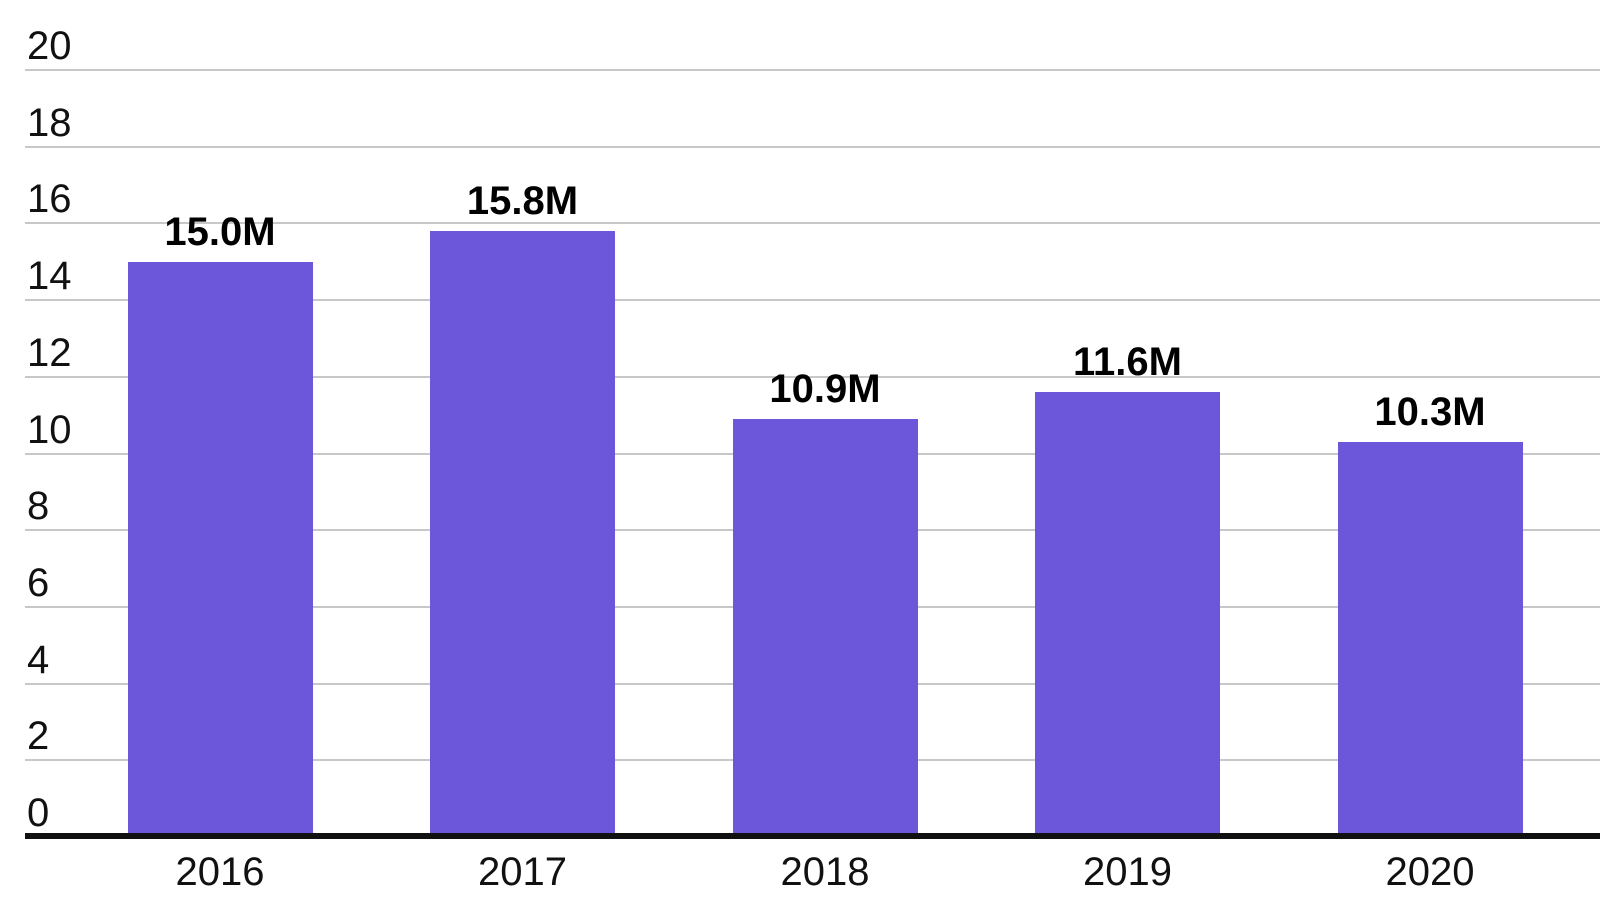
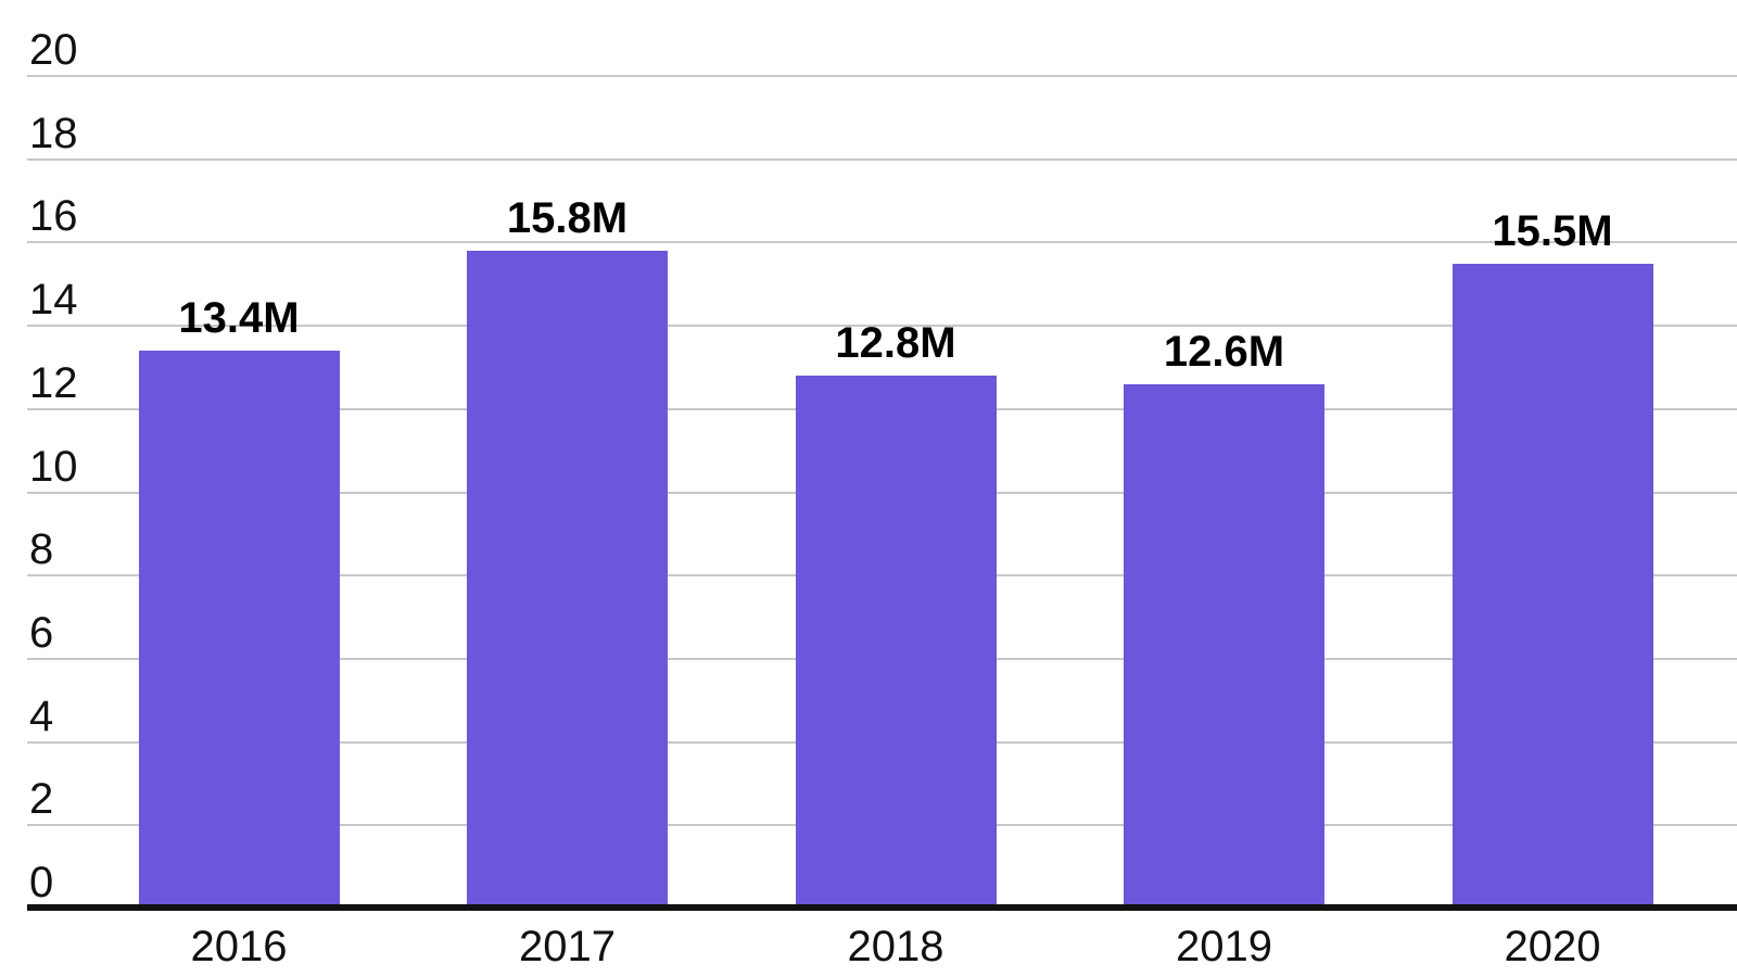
2016: 15.0M -> 13.4M
2018: 10.9M -> 12.8M
2019: 11.6M -> 12.6M
2020: 10.3M -> 15.5M
